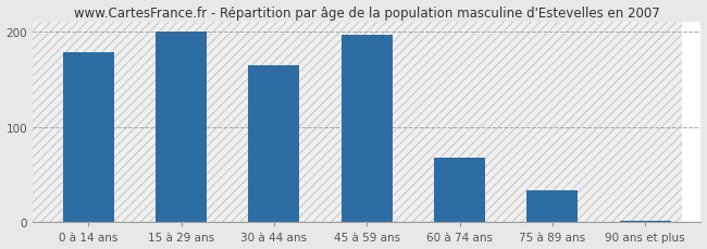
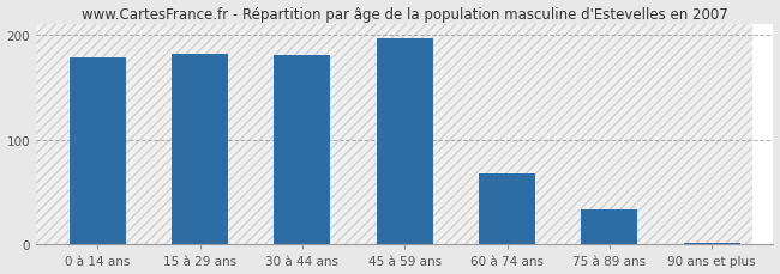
15 à 29 ans: 200 -> 182
30 à 44 ans: 165 -> 180
